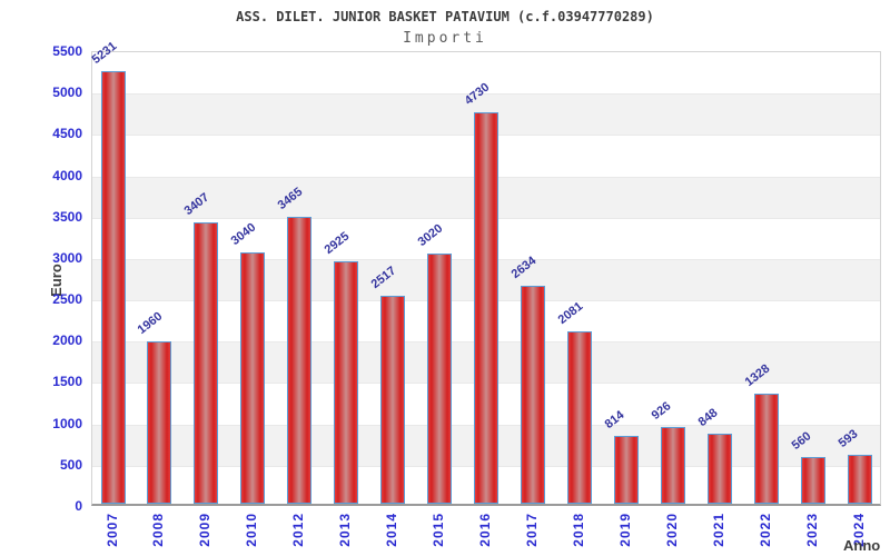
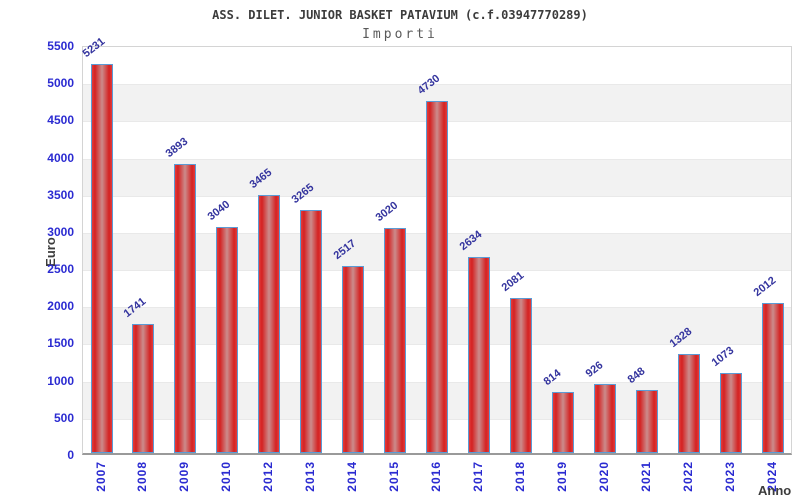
2008: 1960 -> 1741
2009: 3407 -> 3893
2013: 2925 -> 3265
2023: 560 -> 1073
2024: 593 -> 2012
